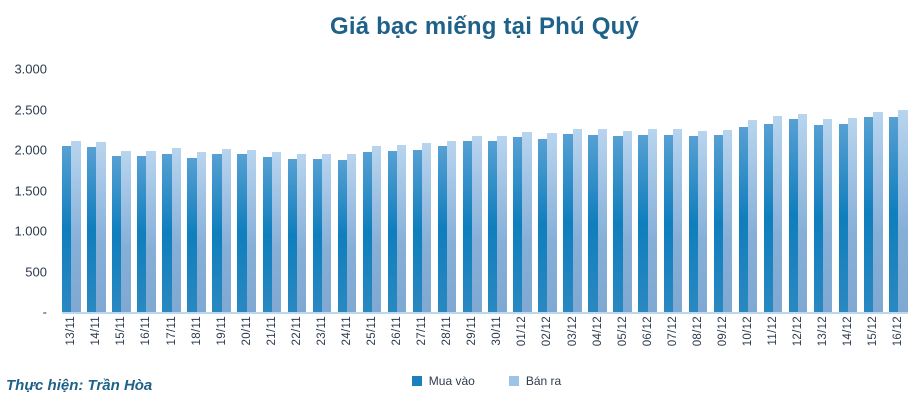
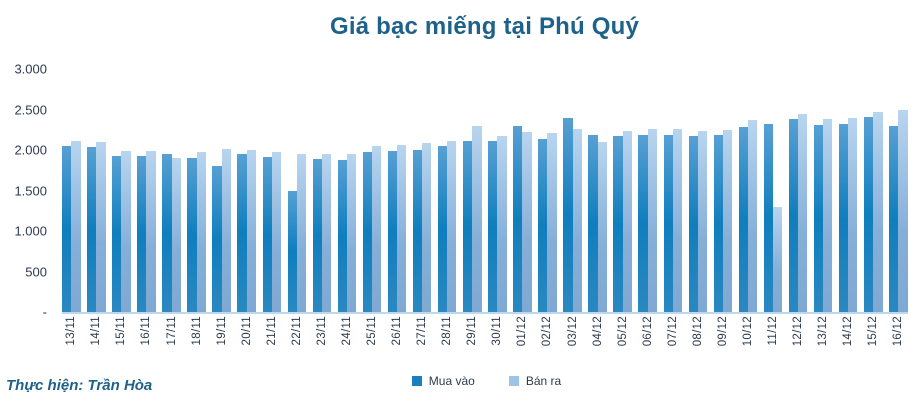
Bán ra/17/11: 2000 -> 1900
Mua vào/19/11: 2000 -> 1800
Mua vào/22/11: 1900 -> 1500
Bán ra/29/11: 2200 -> 2300
Mua vào/01/12: 2200 -> 2300
Mua vào/03/12: 2200 -> 2400
Bán ra/04/12: 2300 -> 2100
Bán ra/11/12: 2400 -> 1300
Mua vào/16/12: 2400 -> 2300
